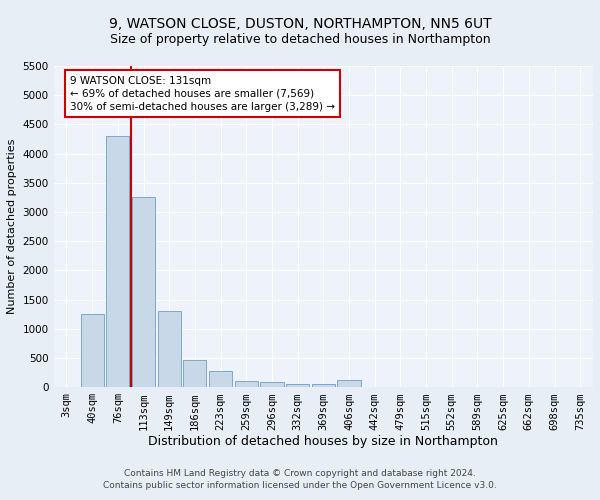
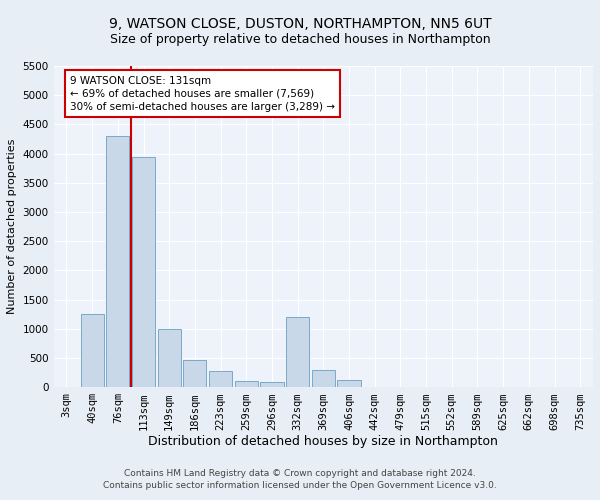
113sqm: 3250 -> 3940
149sqm: 1300 -> 1000
332sqm: 60 -> 1200
369sqm: 50 -> 300
